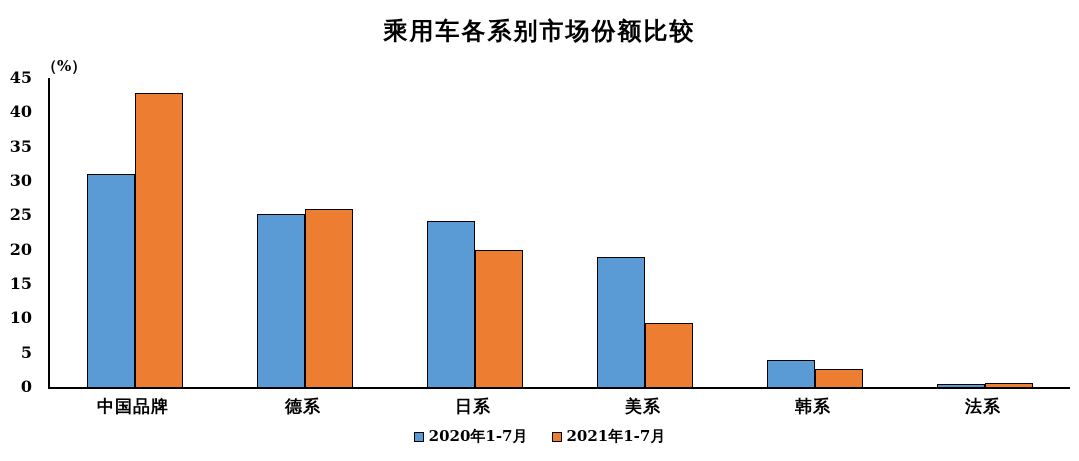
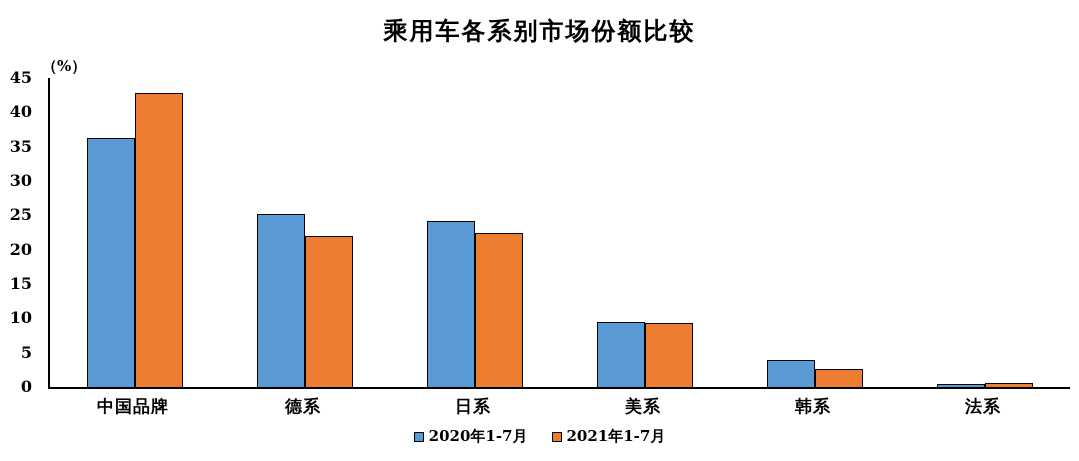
2020年1-7月/中国品牌: 31 -> 36
2021年1-7月/德系: 26 -> 22
2021年1-7月/日系: 20 -> 22
2020年1-7月/美系: 19 -> 10
